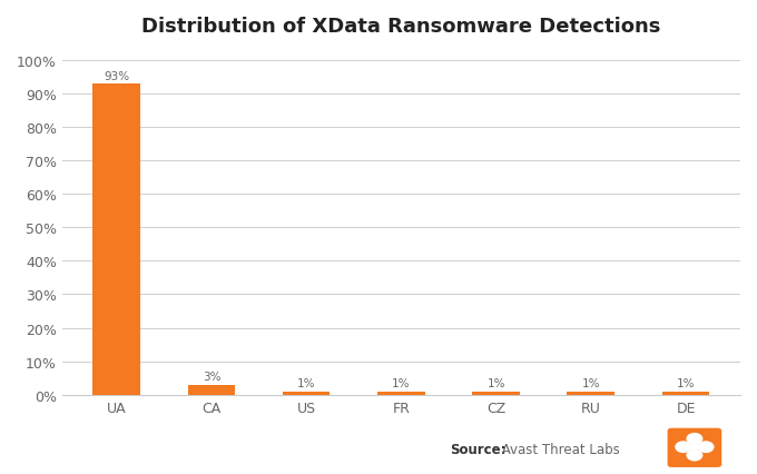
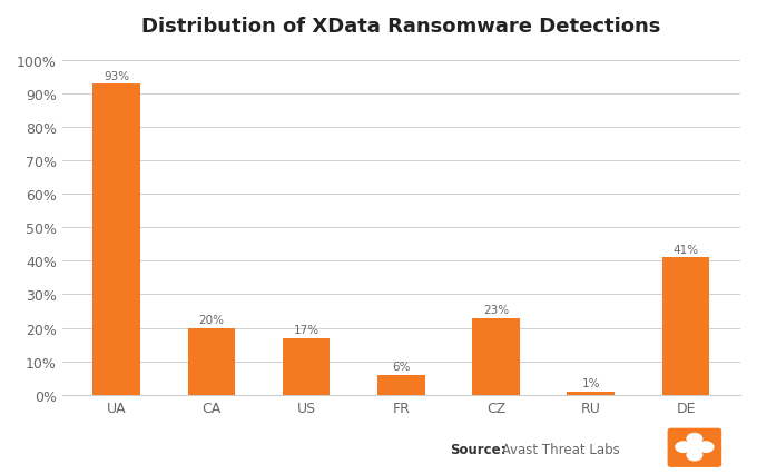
CA: 3% -> 20%
US: 1% -> 17%
FR: 1% -> 6%
CZ: 1% -> 23%
DE: 1% -> 41%
